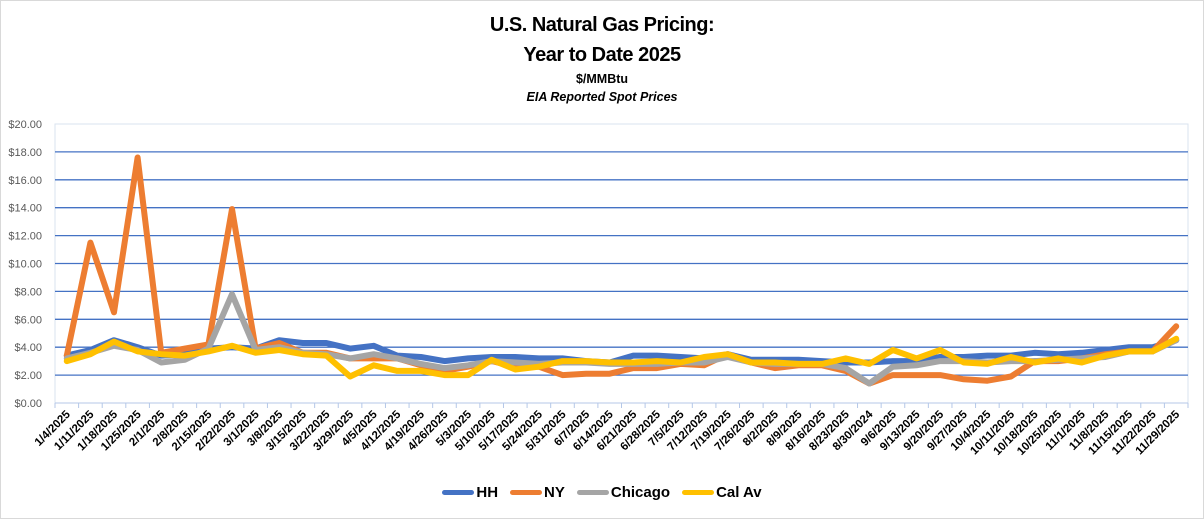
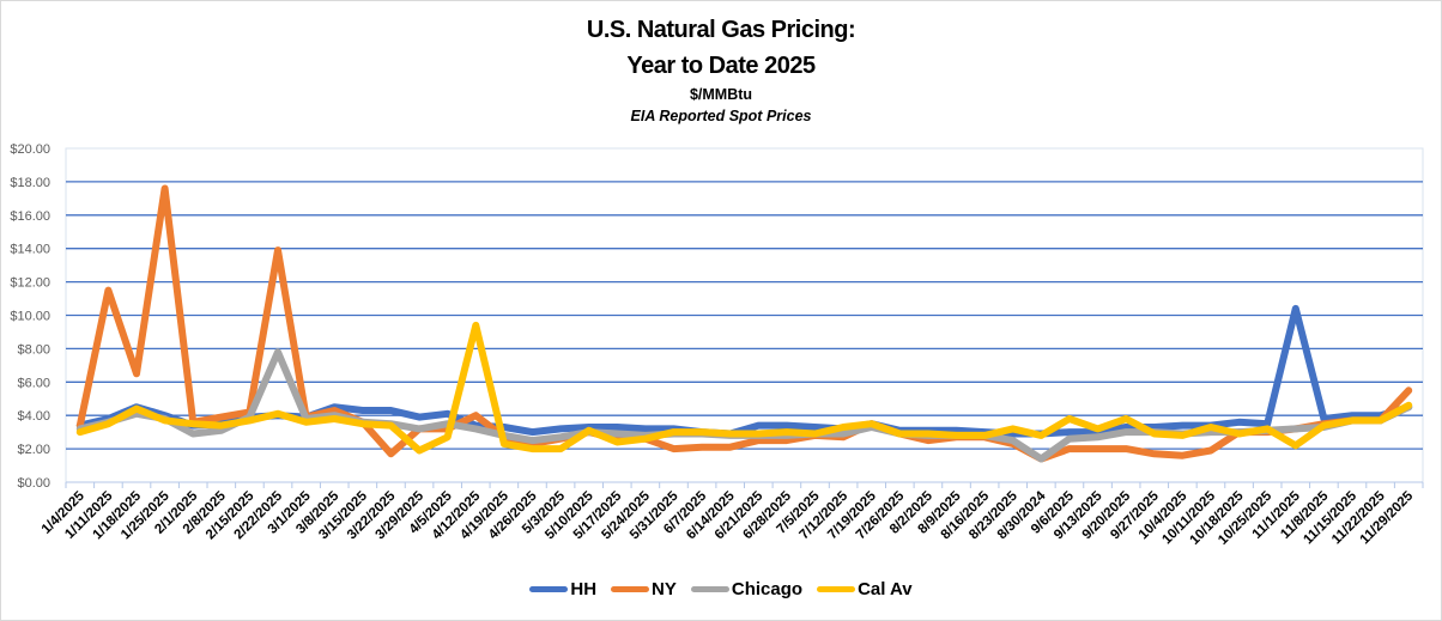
NY/3/22/2025: $3.6 -> $1.7
NY/4/12/2025: $3.2 -> $4.0
Cal Av/4/12/2025: $2.3 -> $9.4
HH/11/1/2025: $3.6 -> $10.4
Cal Av/11/1/2025: $2.9 -> $2.2
